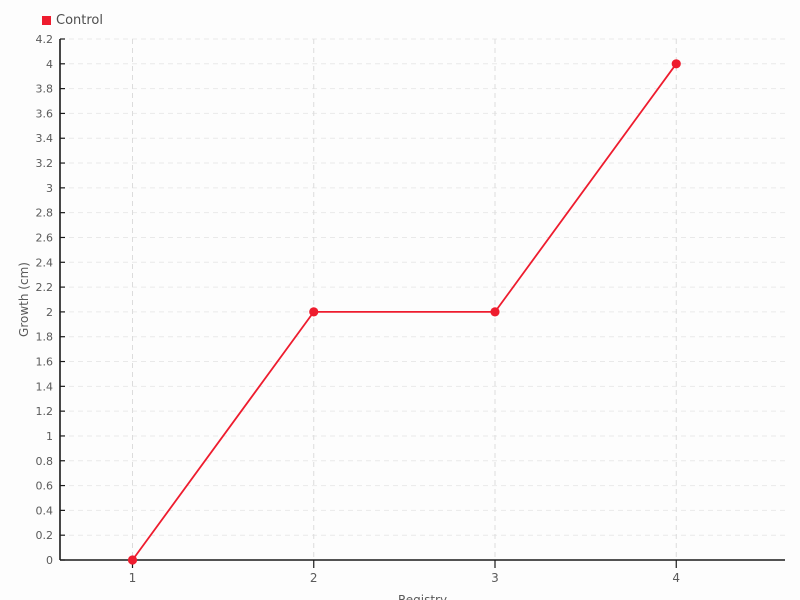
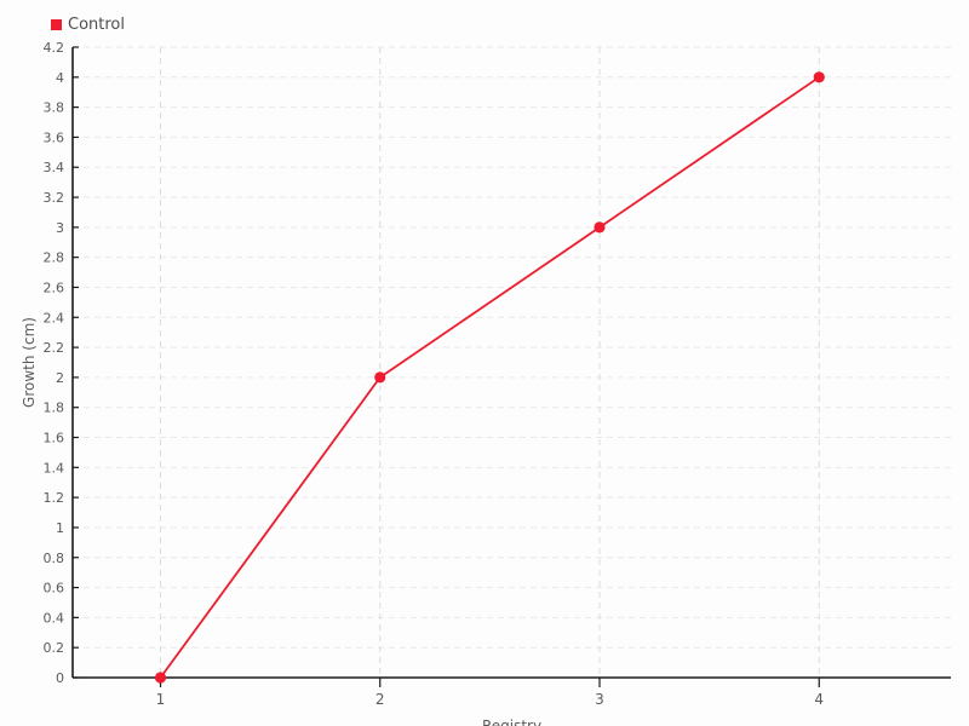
3: 2 -> 3
